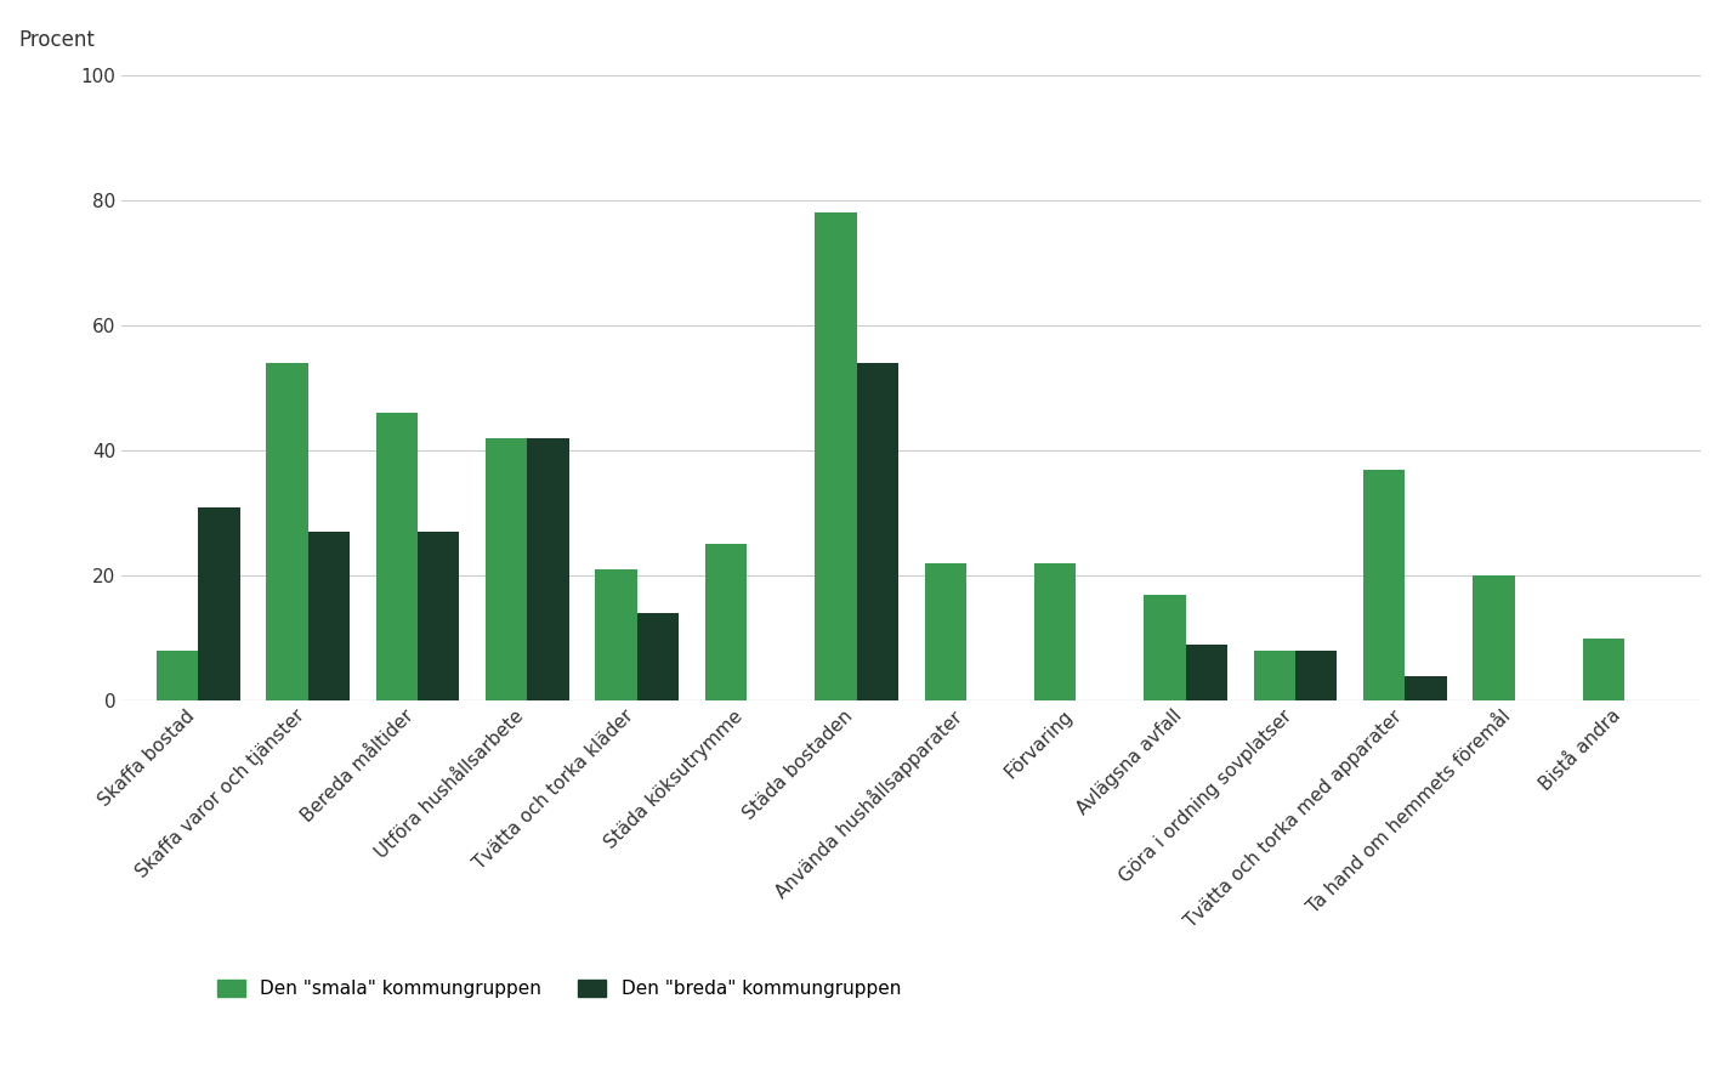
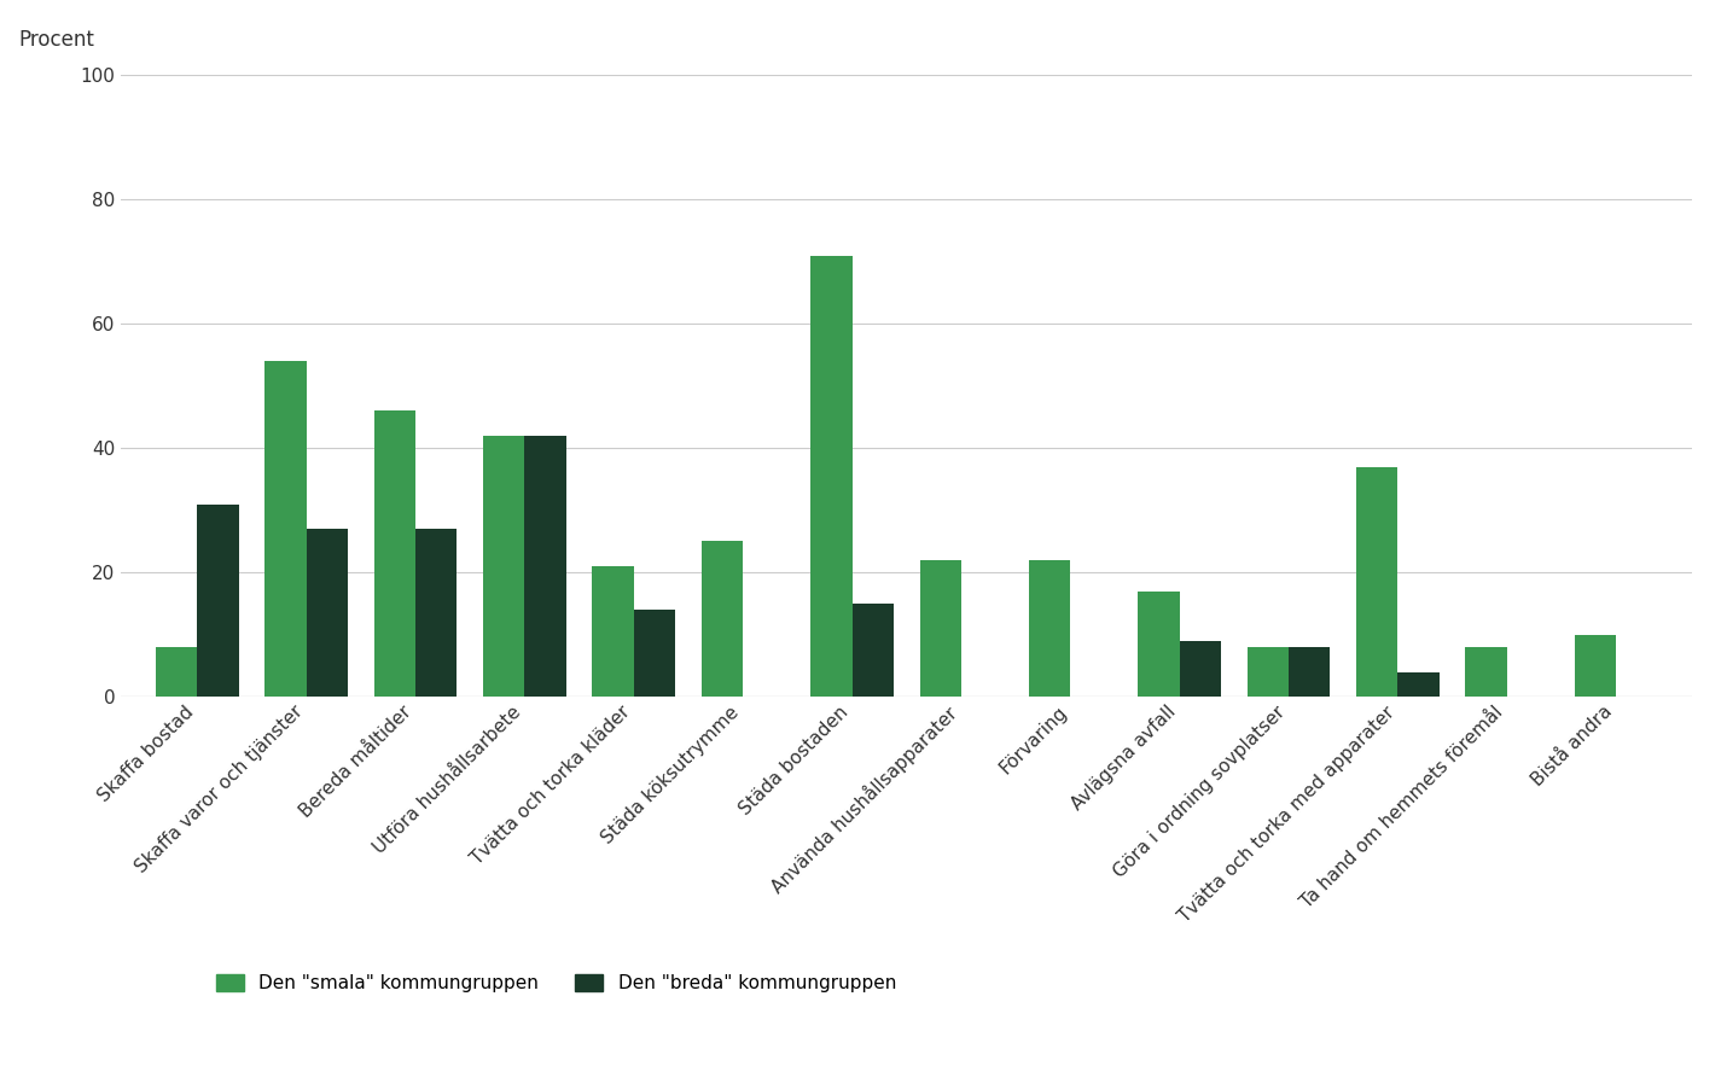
Den "smala" kommungruppen/Städa bostaden: 78 -> 71
Den "breda" kommungruppen/Städa bostaden: 54 -> 15
Den "smala" kommungruppen/Ta hand om hemmets föremål: 20 -> 8
